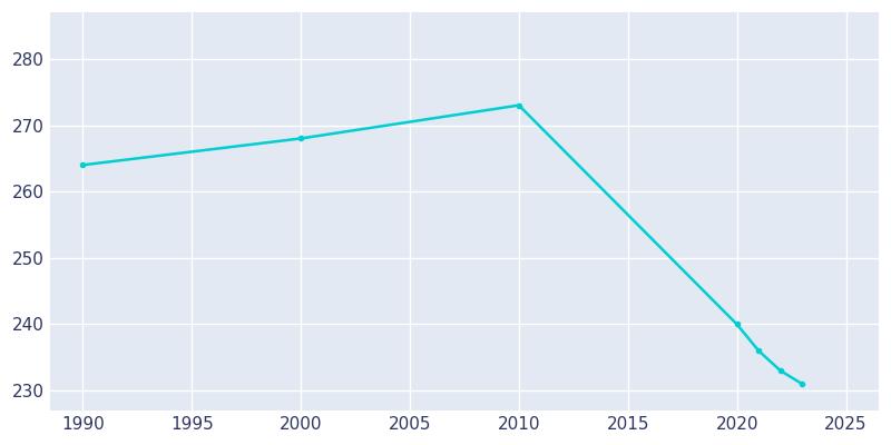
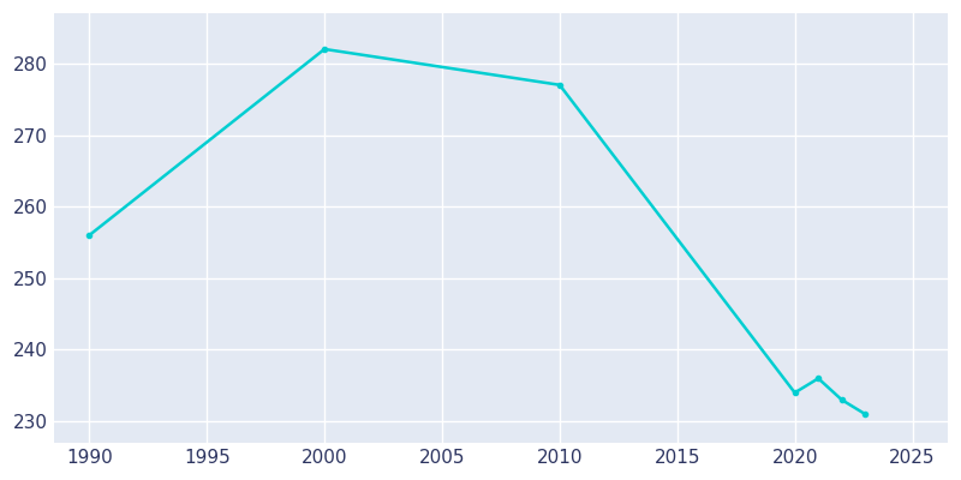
1990: 264 -> 256
2000: 268 -> 282
2010: 273 -> 277
2020: 240 -> 234
